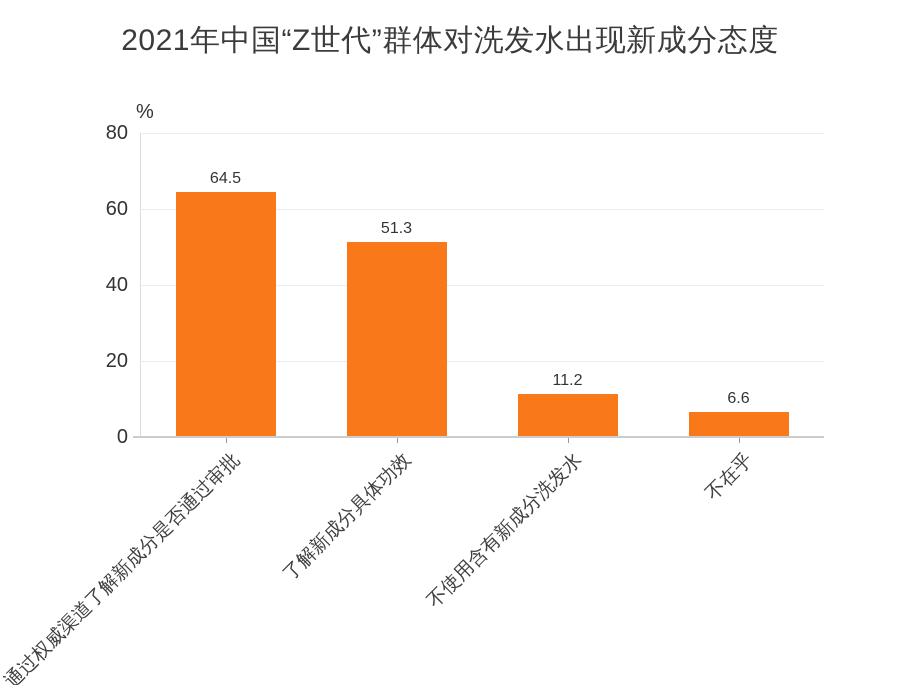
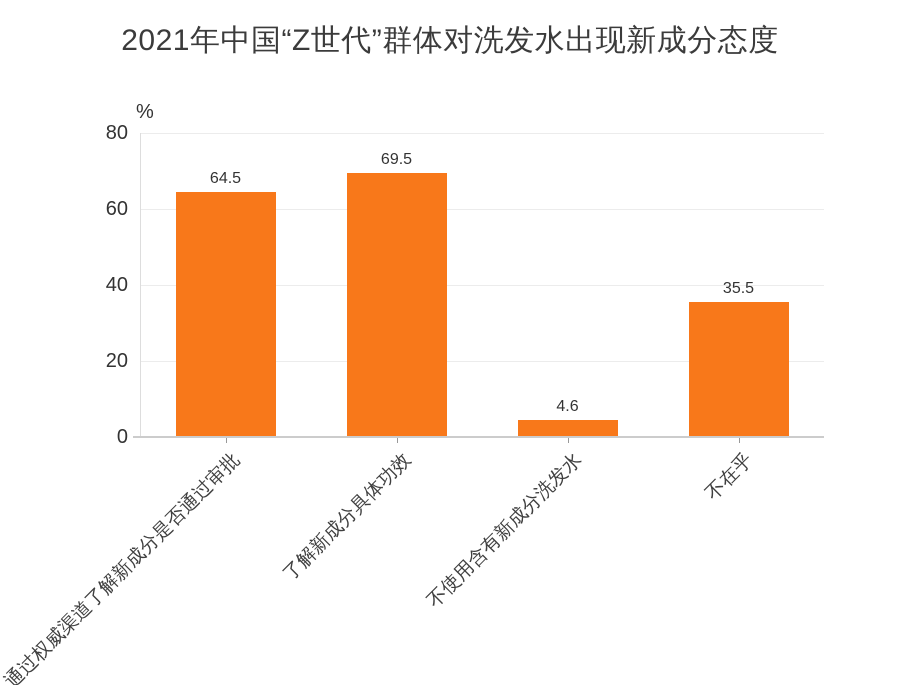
了解新成分具体功效: 51.3 -> 69.5
不使用含有新成分洗发水: 11.2 -> 4.6
不在乎: 6.6 -> 35.5
